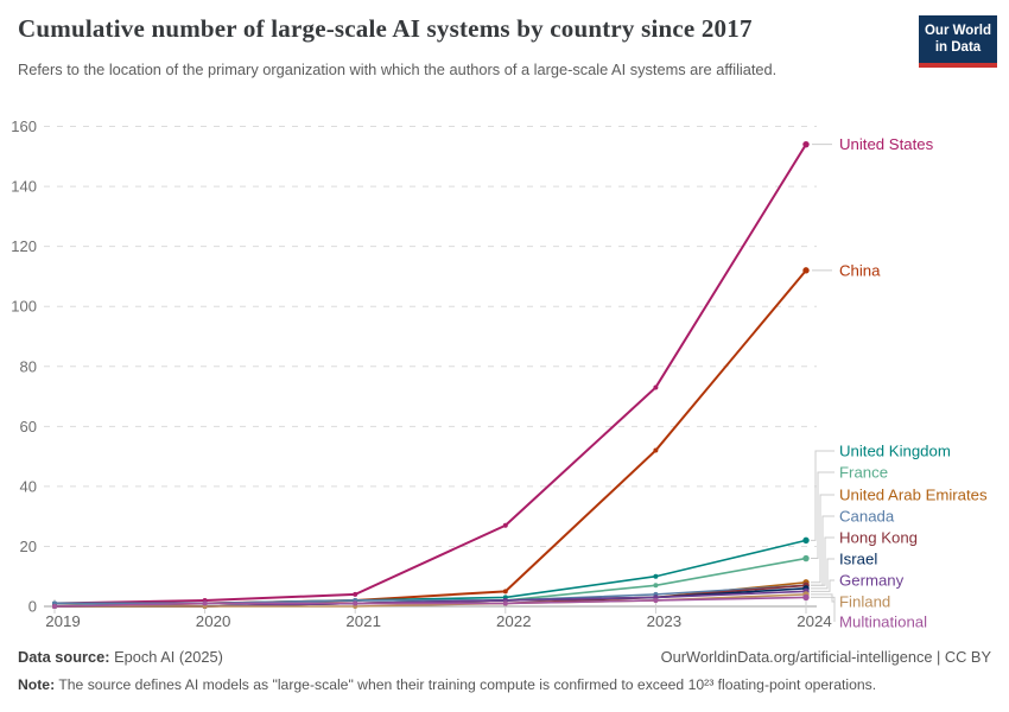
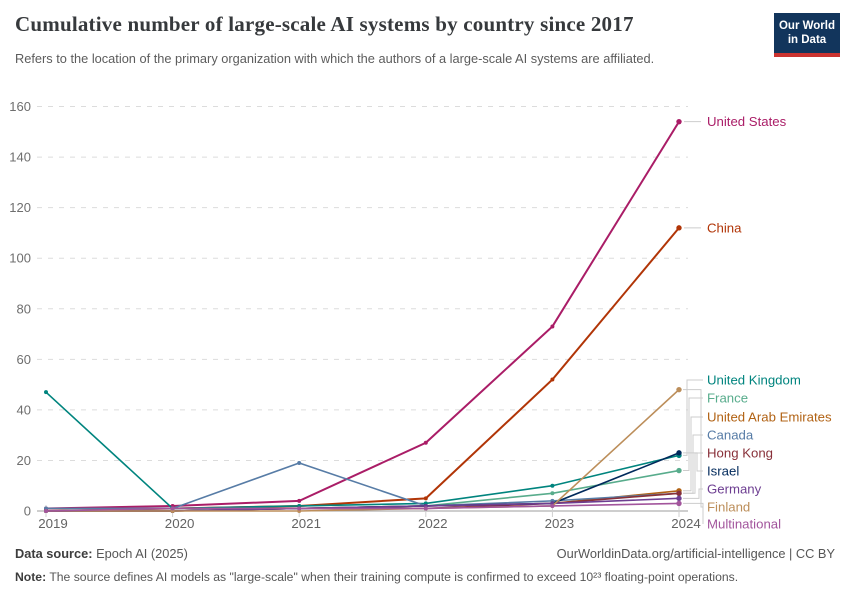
United Kingdom/2019: 1 -> 47
Canada/2021: 2 -> 19
Israel/2024: 6 -> 23
Finland/2024: 4 -> 48
